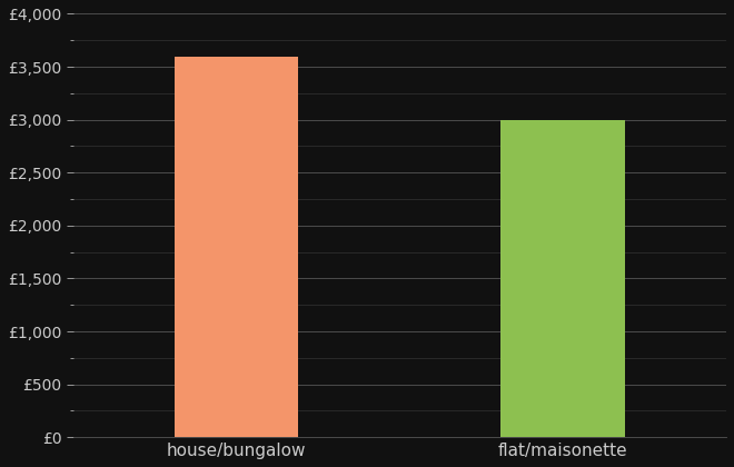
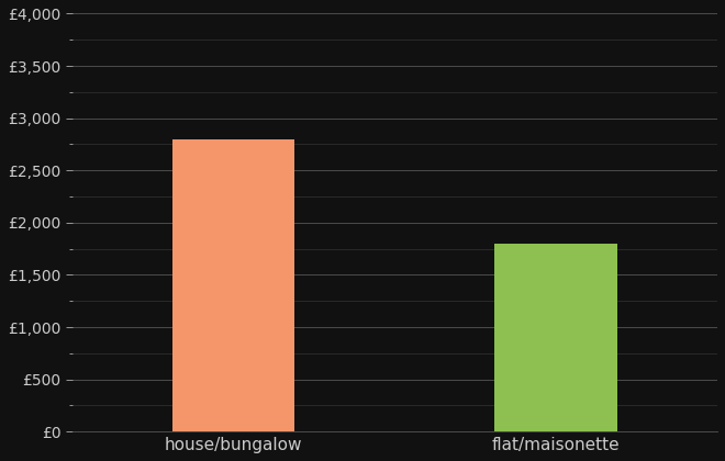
house/bungalow: £3,600 -> £2,800
flat/maisonette: £3,000 -> £1,800
